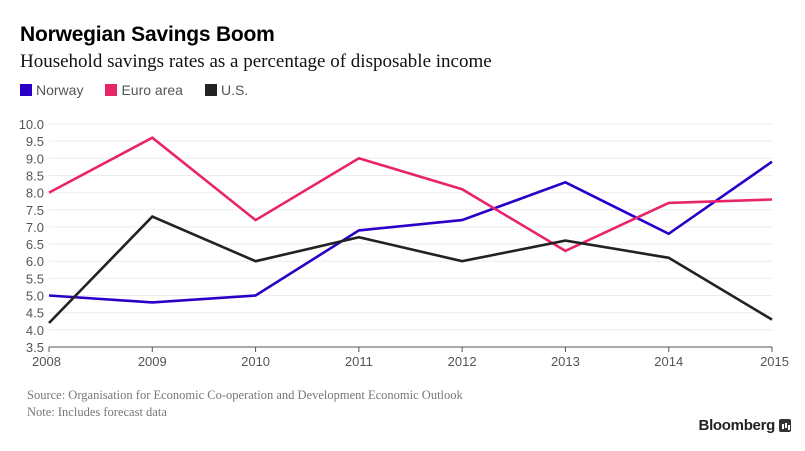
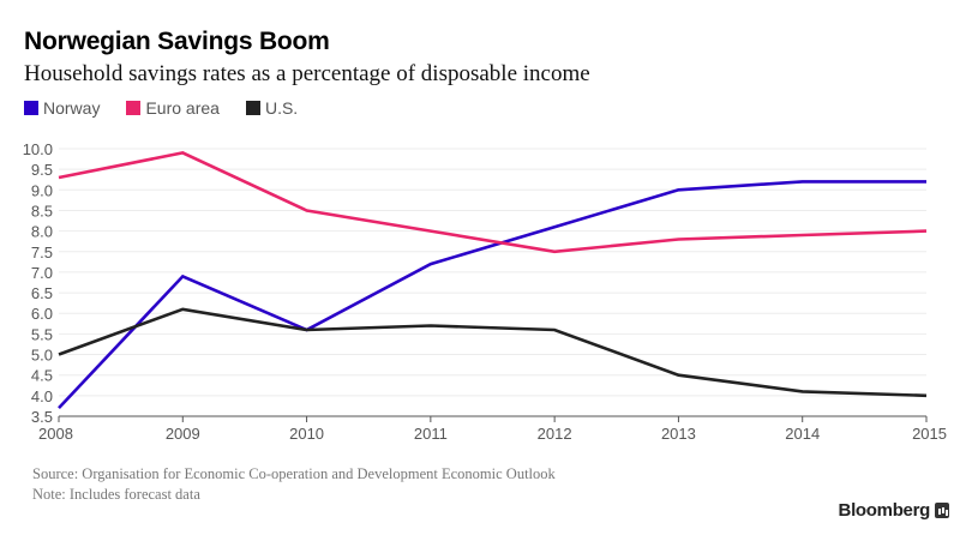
Norway/2008: 5.0 -> 3.7
Euro area/2008: 8.0 -> 9.3
U.S./2008: 4.2 -> 5.0
Norway/2009: 4.8 -> 6.9
Euro area/2009: 9.6 -> 9.9
U.S./2009: 7.3 -> 6.1
Norway/2010: 5.0 -> 5.6
Euro area/2010: 7.2 -> 8.5
U.S./2010: 6.0 -> 5.6
Norway/2011: 6.9 -> 7.2
Euro area/2011: 9.0 -> 8.0
U.S./2011: 6.7 -> 5.7
Norway/2012: 7.2 -> 8.1
Euro area/2012: 8.1 -> 7.5
U.S./2012: 6.0 -> 5.6
Norway/2013: 8.3 -> 9.0
Euro area/2013: 6.3 -> 7.8
U.S./2013: 6.6 -> 4.5
Norway/2014: 6.8 -> 9.2
Euro area/2014: 7.7 -> 7.9
U.S./2014: 6.1 -> 4.1
Norway/2015: 8.9 -> 9.2
Euro area/2015: 7.8 -> 8.0
U.S./2015: 4.3 -> 4.0
